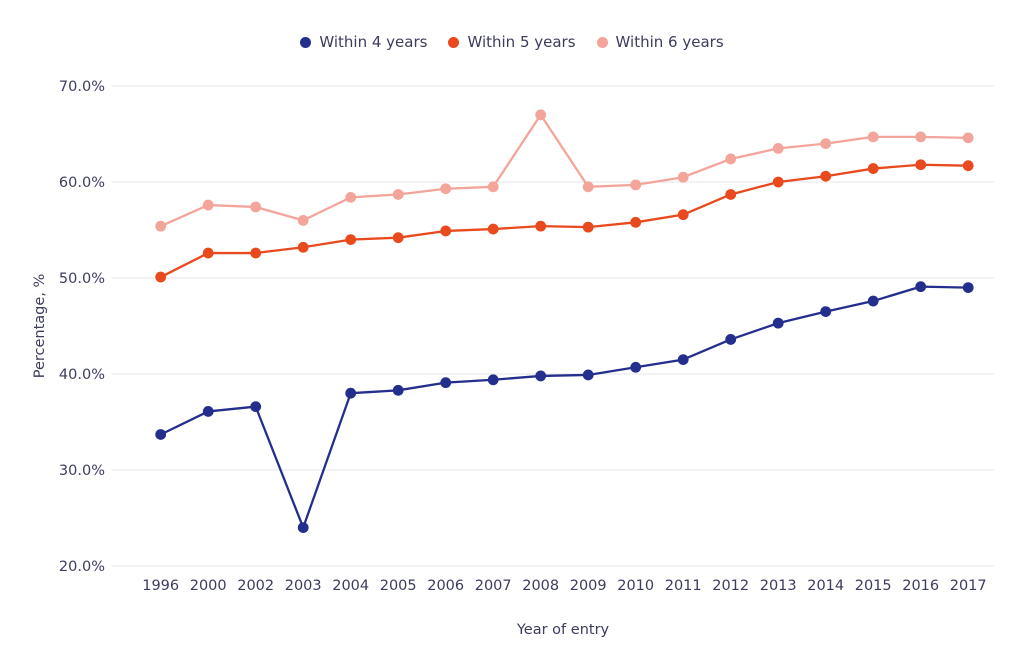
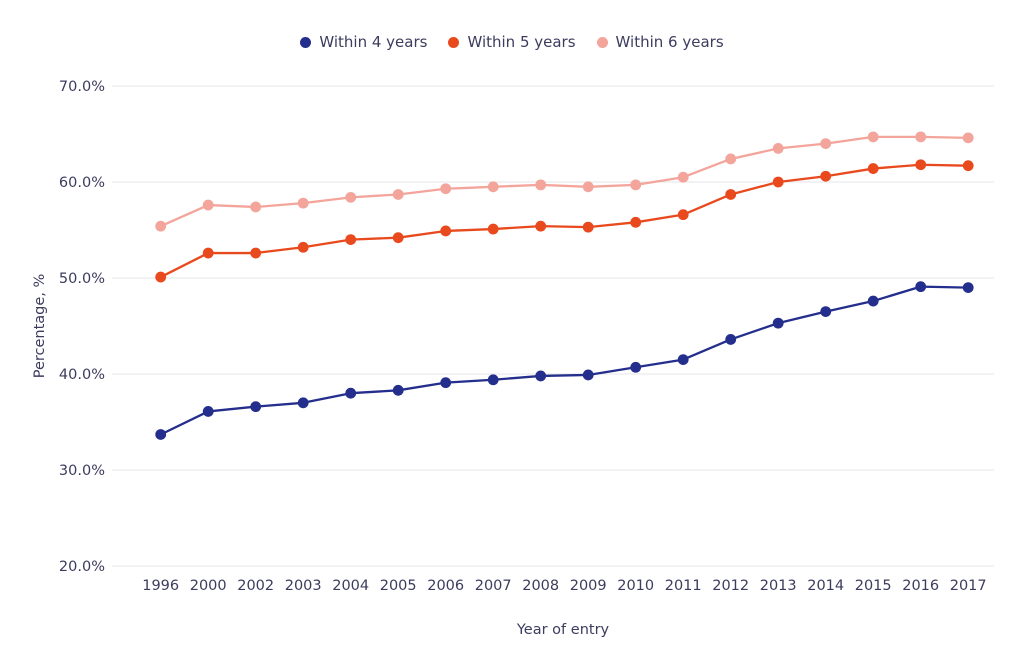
Within 4 years/2003: 24% -> 37%
Within 6 years/2003: 56% -> 58%
Within 6 years/2008: 67% -> 60%
